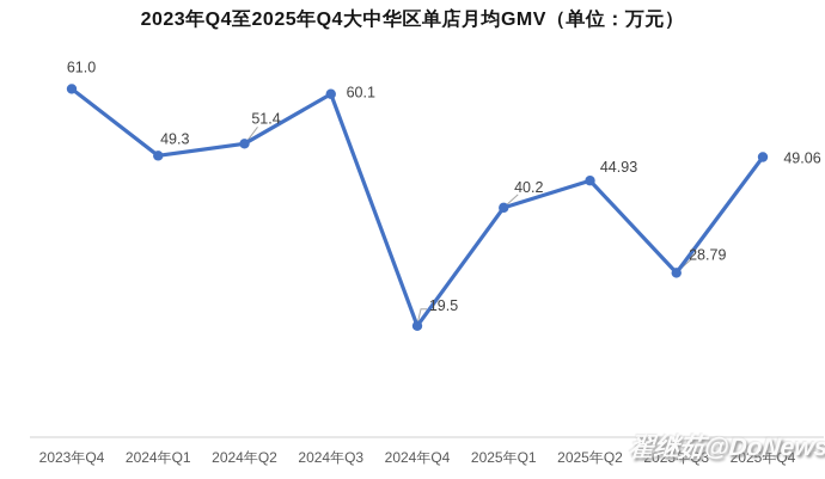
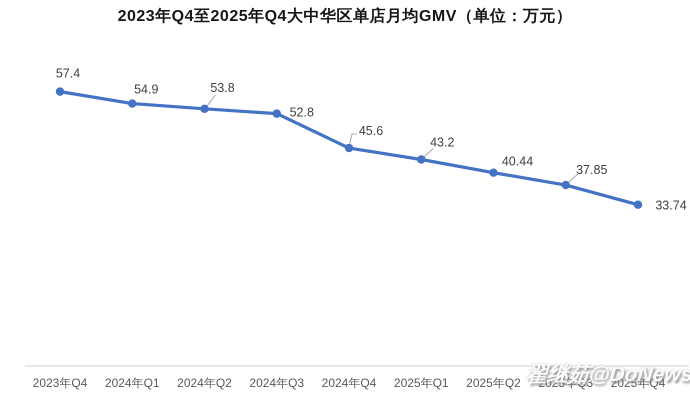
2023年Q4: 61.0 -> 57.4
2024年Q1: 49.3 -> 54.9
2024年Q2: 51.4 -> 53.8
2024年Q3: 60.1 -> 52.8
2024年Q4: 19.5 -> 45.6
2025年Q1: 40.2 -> 43.2
2025年Q2: 44.93 -> 40.44
2025年Q3: 28.79 -> 37.85
2025年Q4: 49.06 -> 33.74
